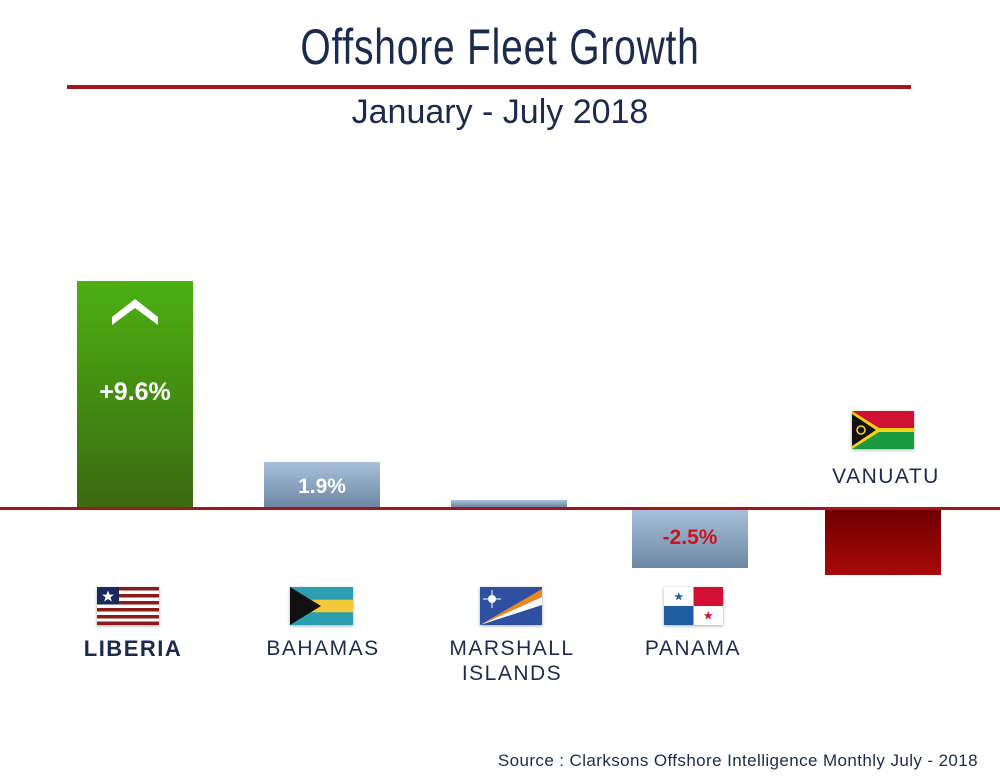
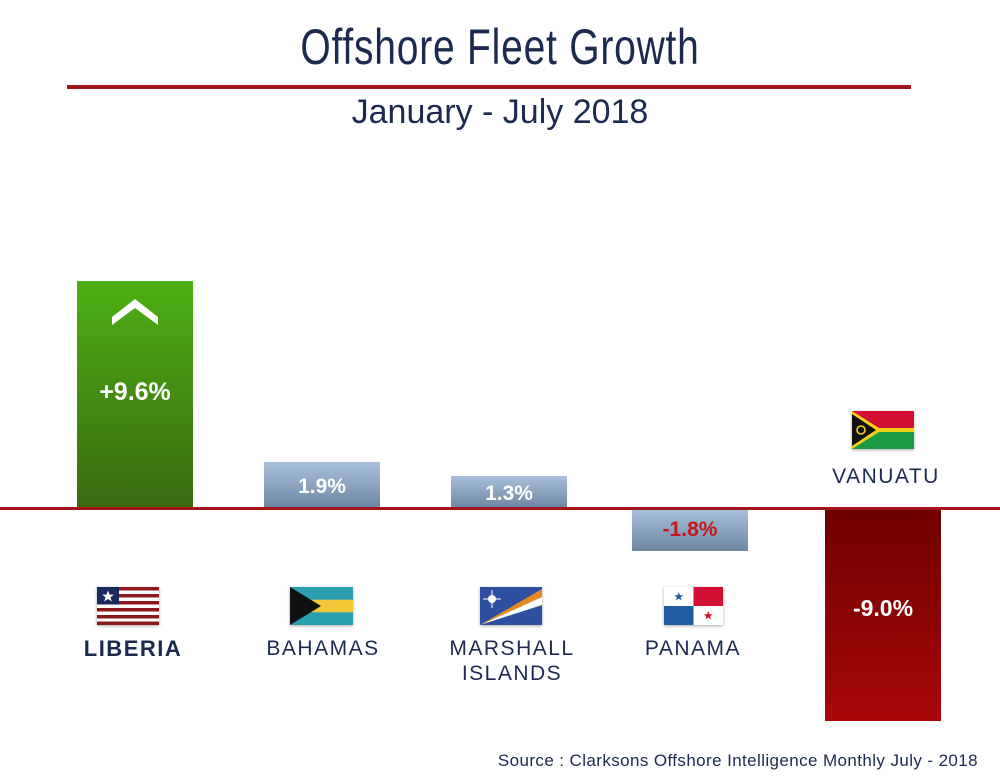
MARSHALL ISLANDS: 0.3% -> 1.3%
PANAMA: -2.5% -> -1.8%
VANUATU: -2.8% -> -9.0%
